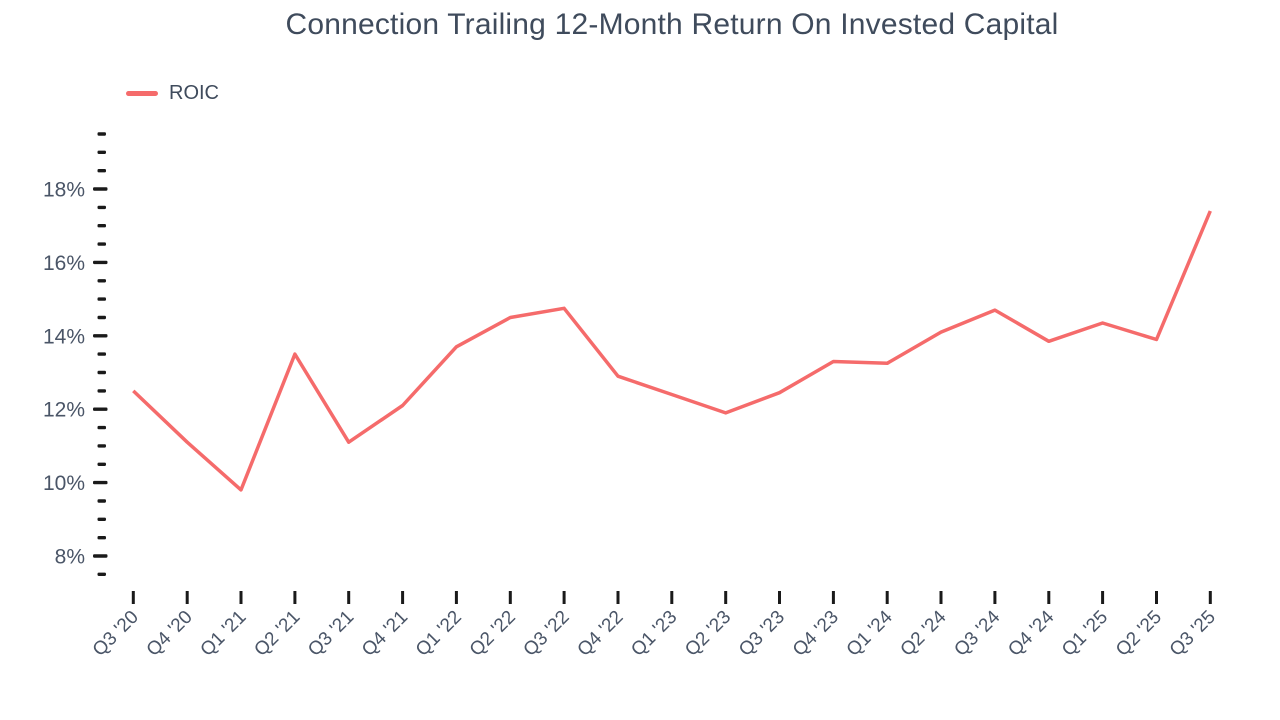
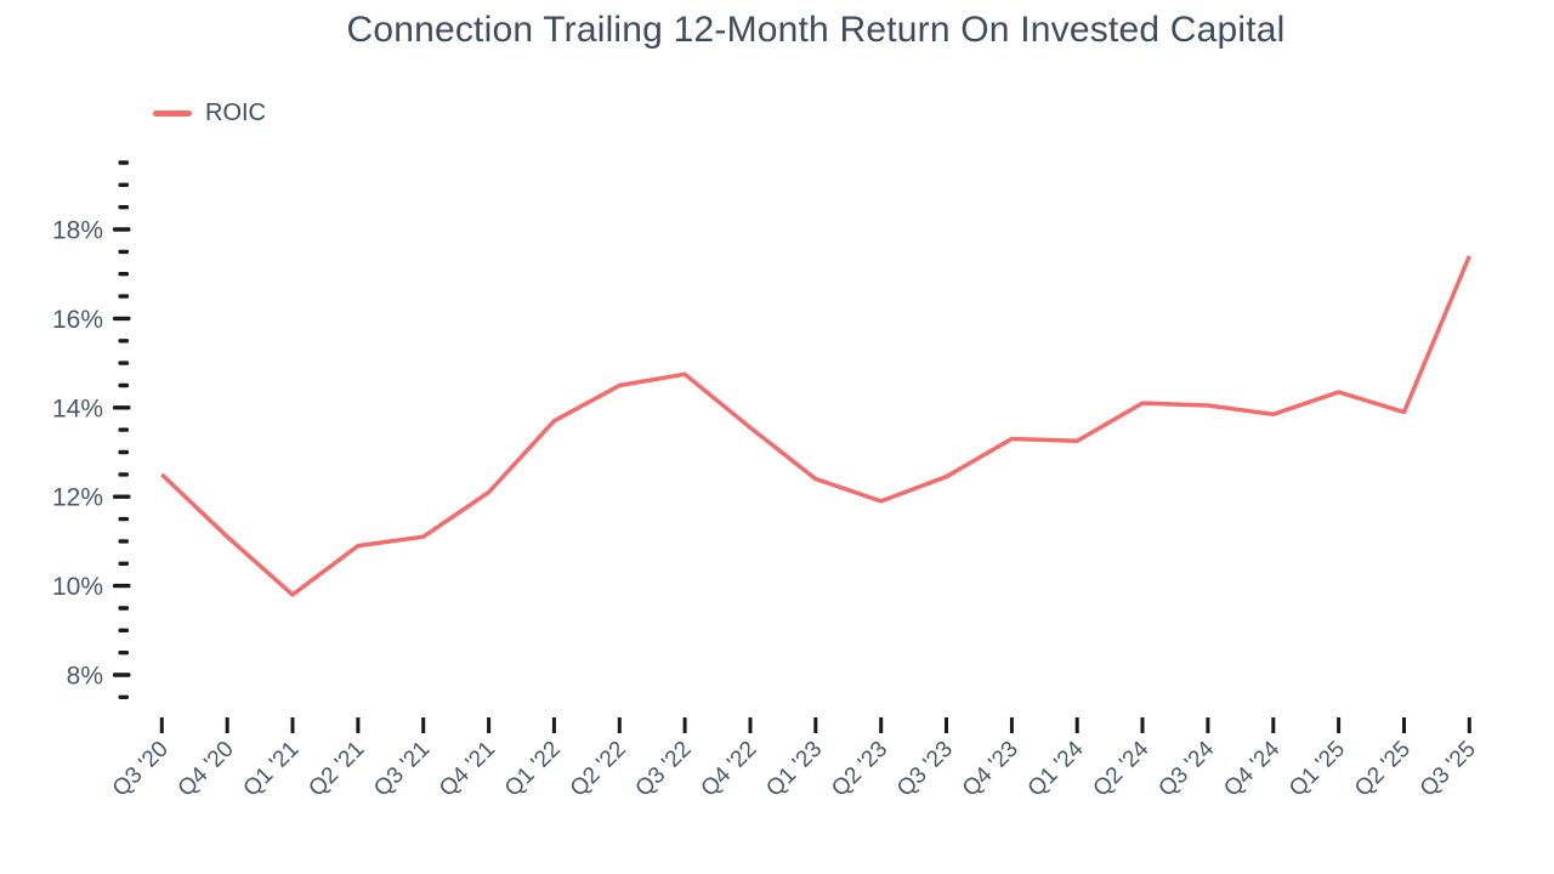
Q2 '21: 13.5% -> 10.9%
Q4 '22: 12.9% -> 13.6%
Q3 '24: 14.7% -> 14.1%
